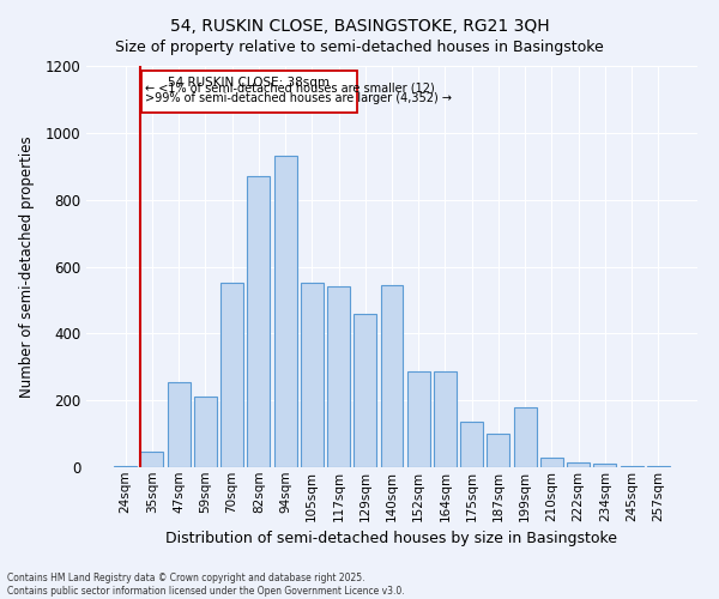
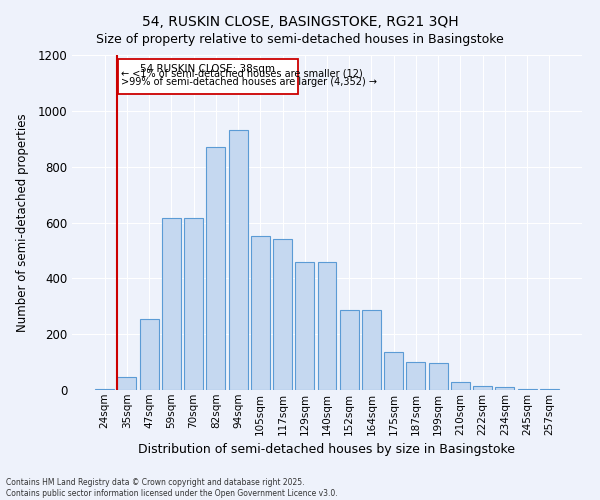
59sqm: 210 -> 615
70sqm: 550 -> 615
140sqm: 545 -> 460
199sqm: 180 -> 95
